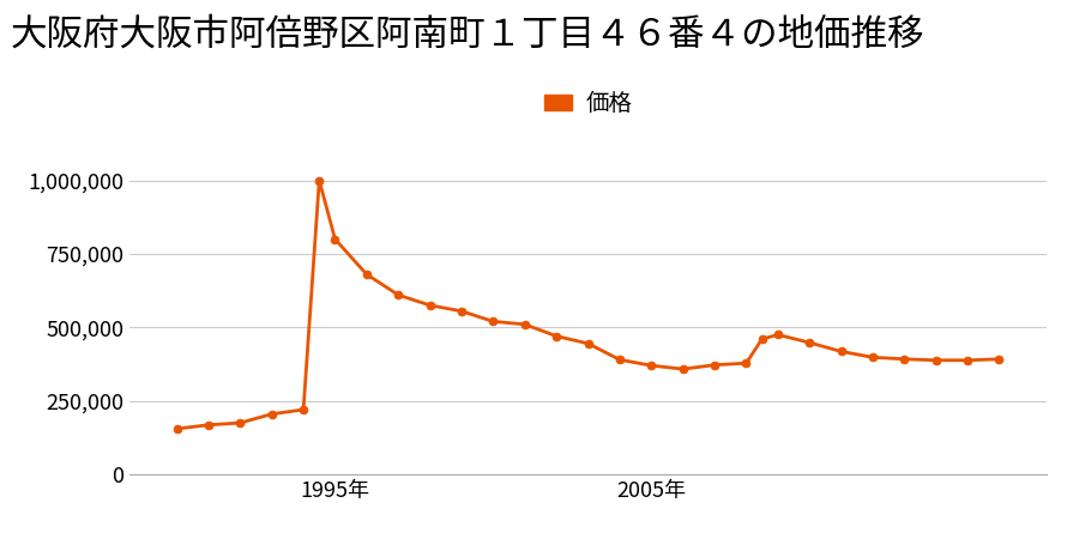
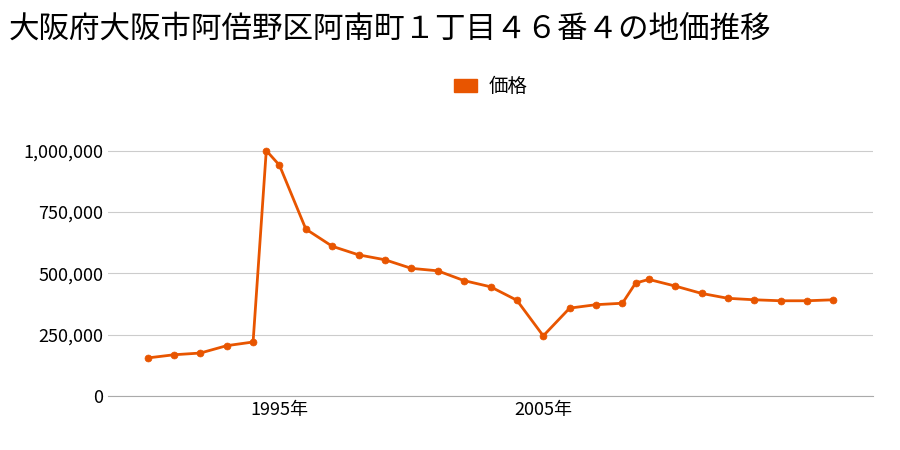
1995年: 800,000 -> 940,000
2005年: 370,000 -> 245,000
